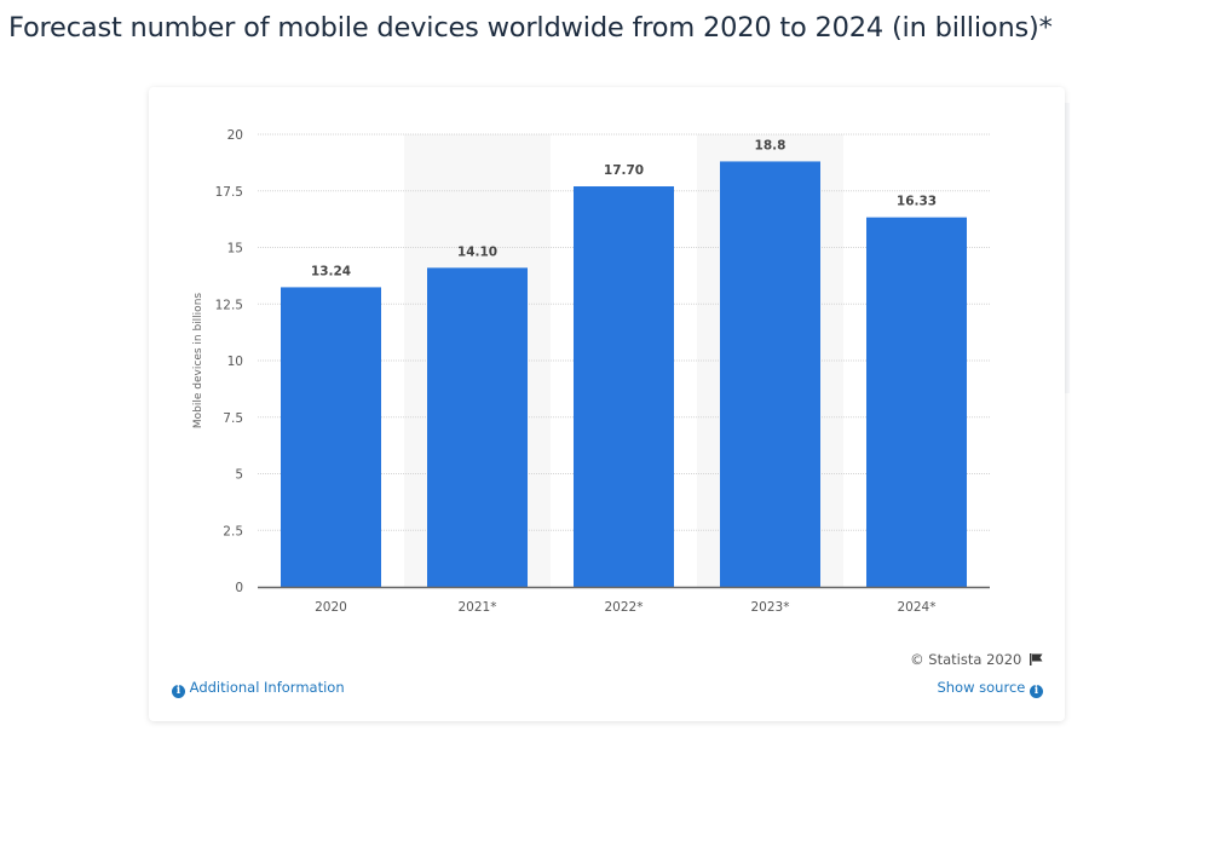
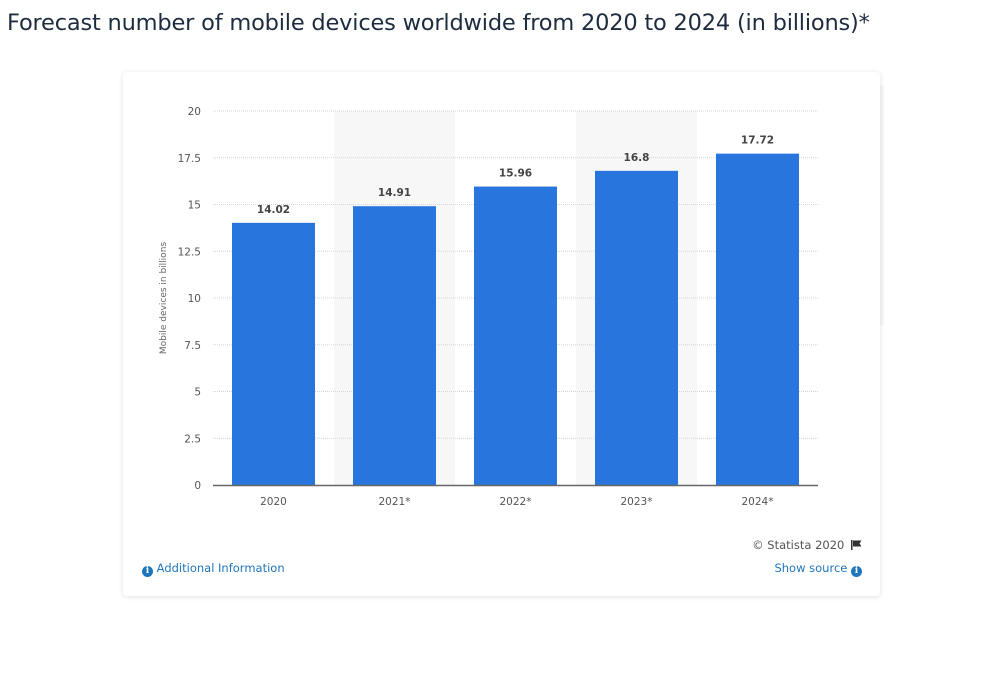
2020: 13.24 -> 14.02
2021*: 14.10 -> 14.91
2022*: 17.70 -> 15.96
2023*: 18.8 -> 16.8
2024*: 16.33 -> 17.72
